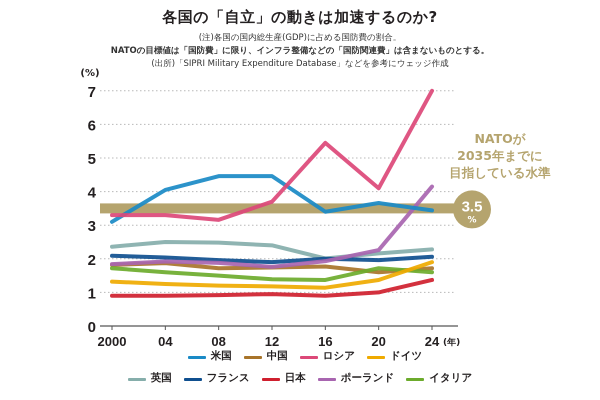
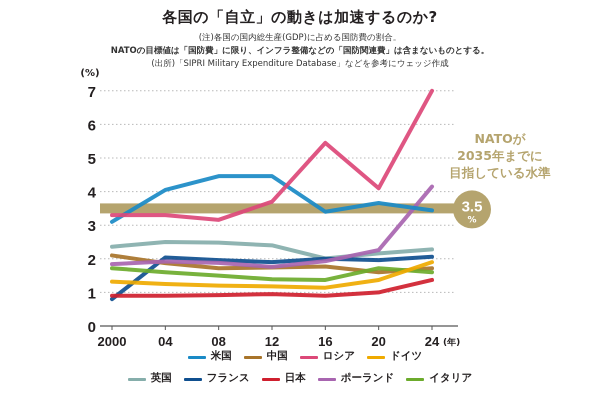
フランス/2000: 2.1 -> 0.8
中国/2000: 1.8 -> 2.1
